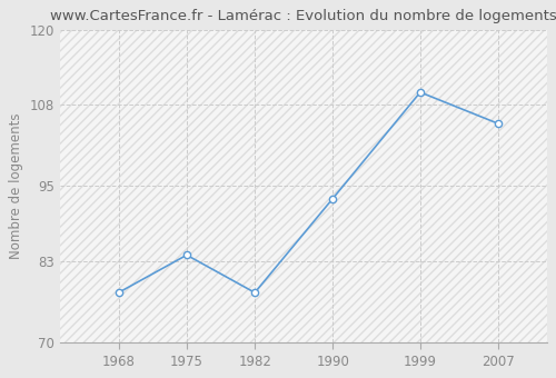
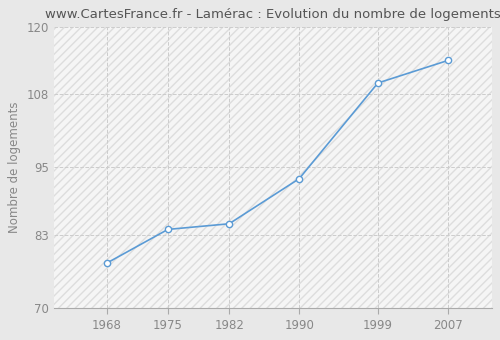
1982: 78 -> 85
2007: 105 -> 114
